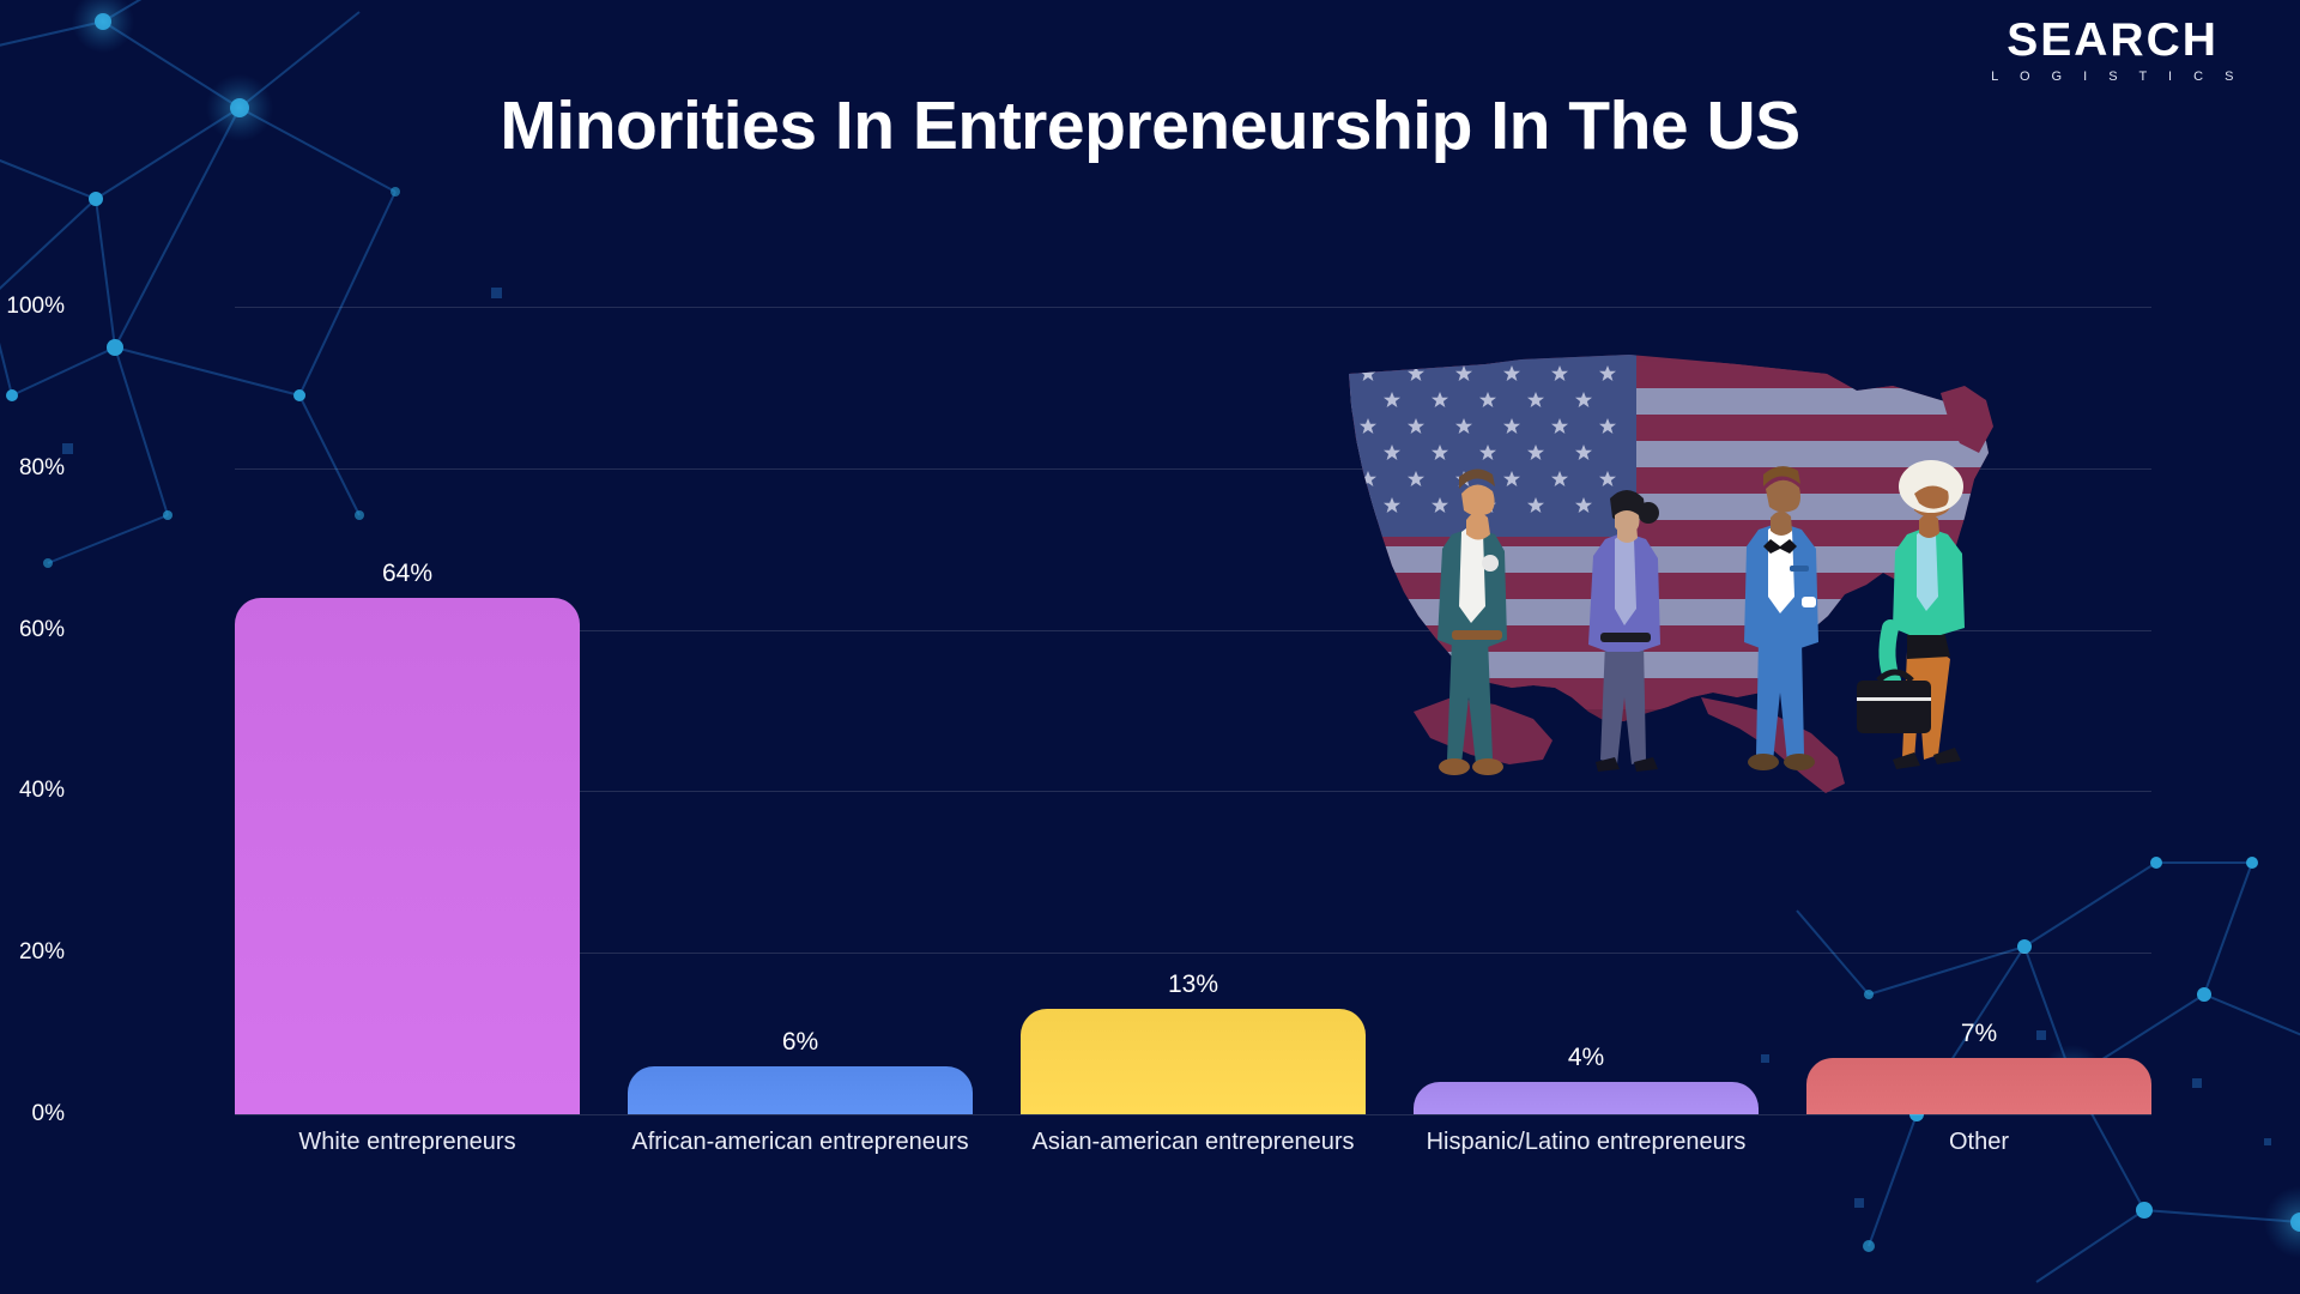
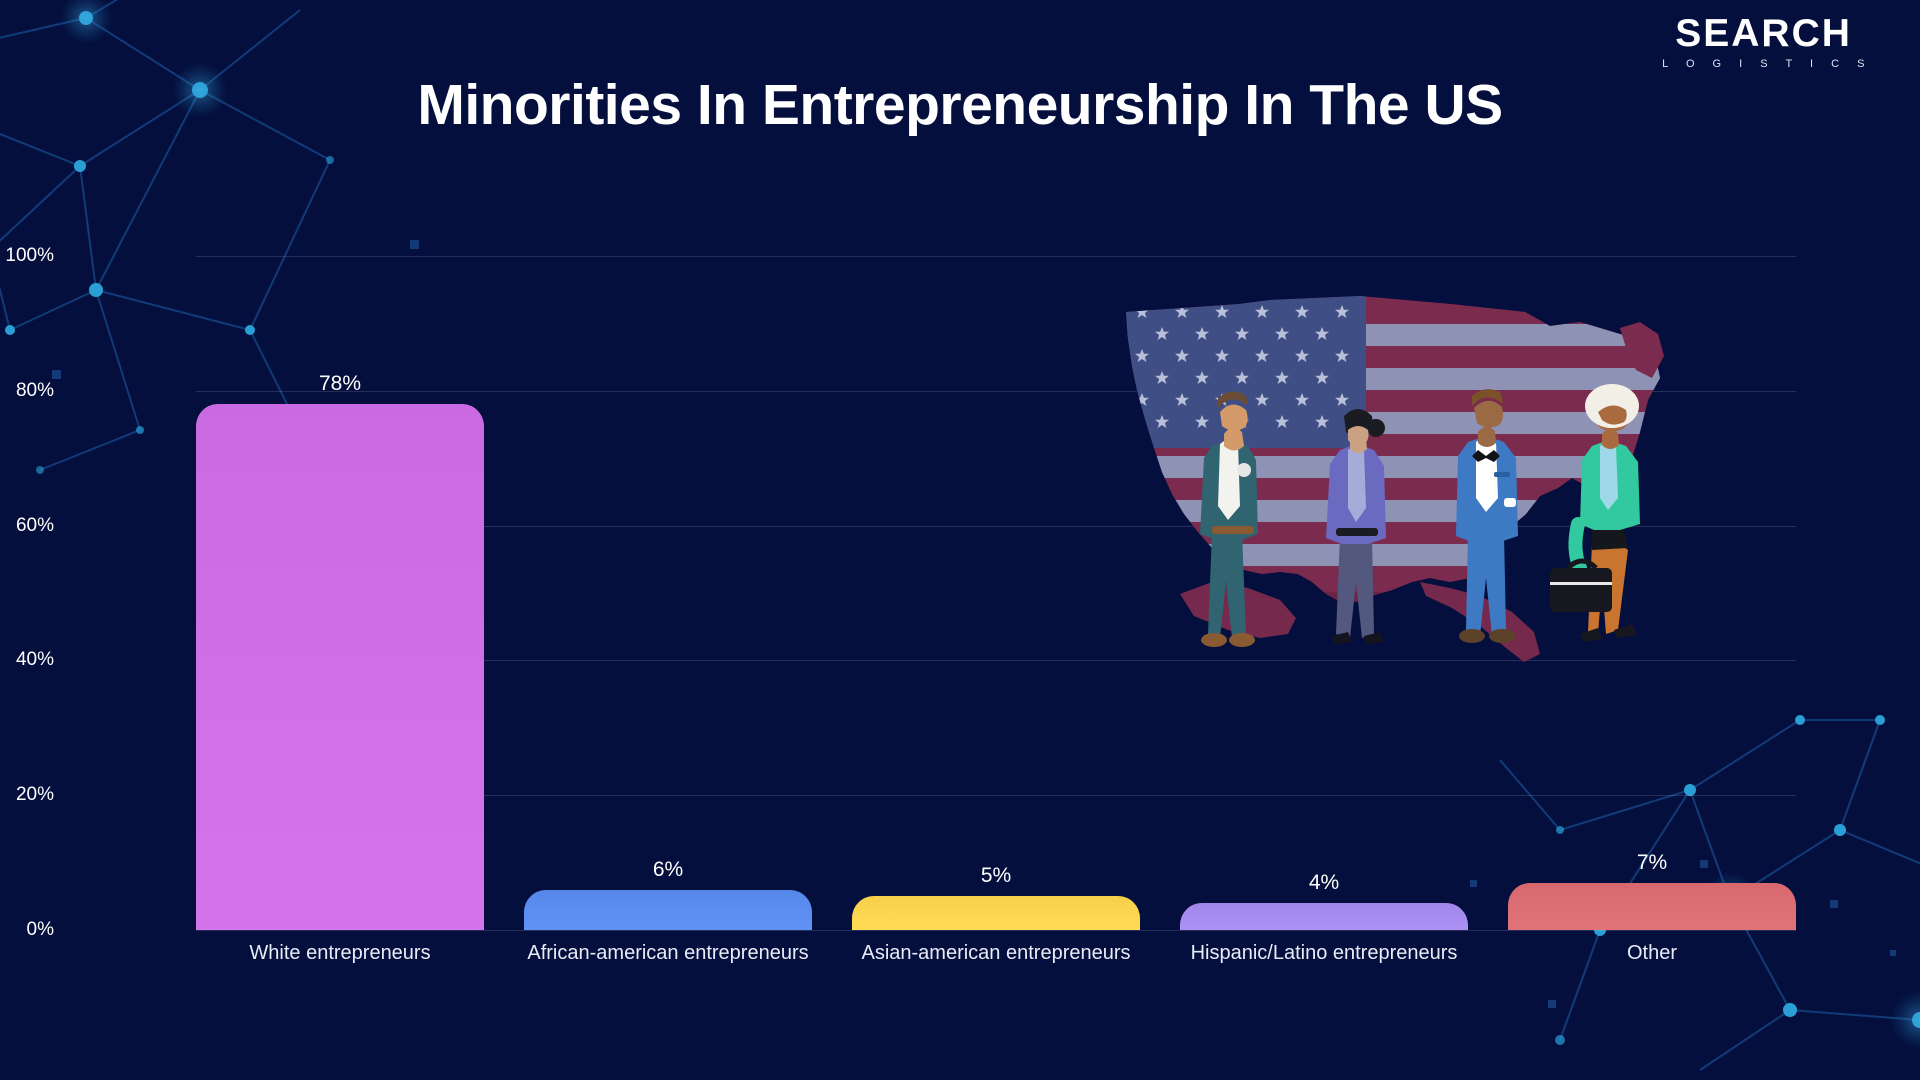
White entrepreneurs: 64% -> 78%
Asian-american entrepreneurs: 13% -> 5%
